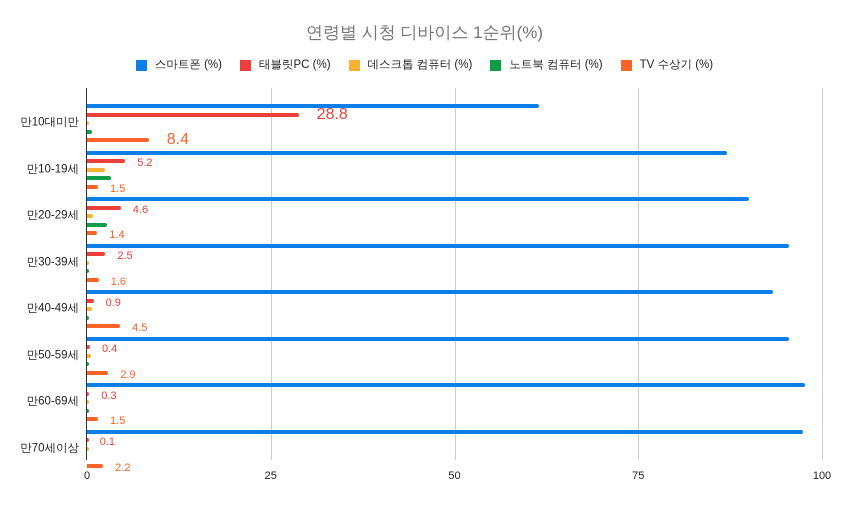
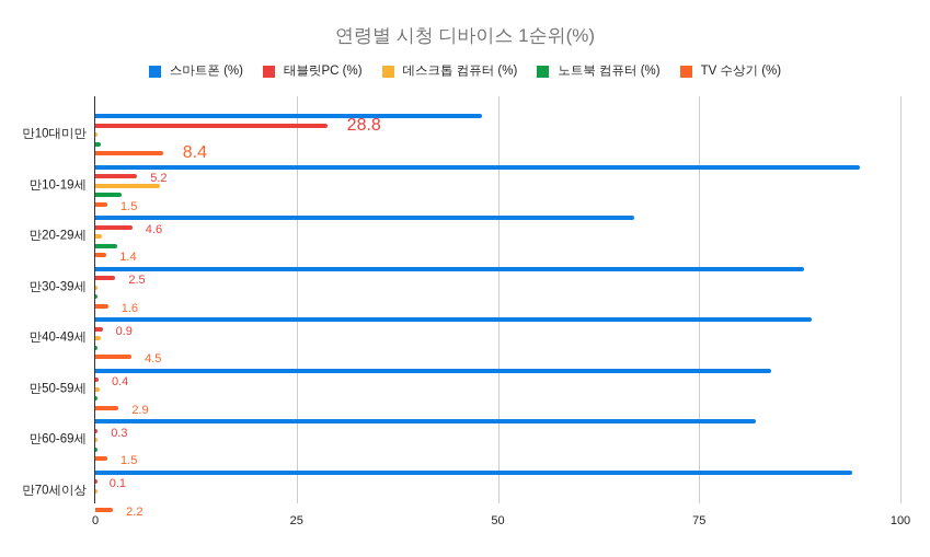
스마트폰 (%)/만10대미만: 62 -> 48
스마트폰 (%)/만10-19세: 87 -> 95
데스크톱 컴퓨터 (%)/만10-19세: 2 -> 8
스마트폰 (%)/만20-29세: 90 -> 67
스마트폰 (%)/만30-39세: 96 -> 88
스마트폰 (%)/만40-49세: 93 -> 89
스마트폰 (%)/만50-59세: 96 -> 84
스마트폰 (%)/만60-69세: 98 -> 82
스마트폰 (%)/만70세이상: 97 -> 94
